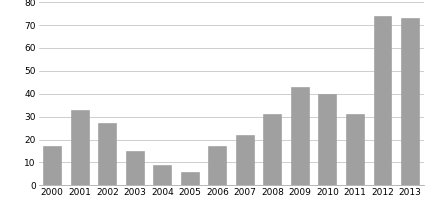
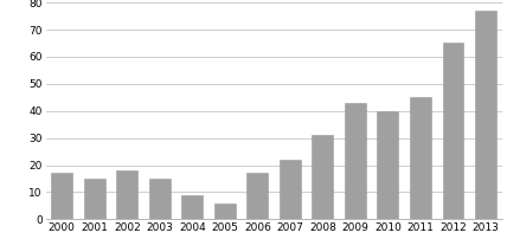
2001: 33 -> 15
2002: 27 -> 18
2011: 31 -> 45
2012: 74 -> 65
2013: 73 -> 77
